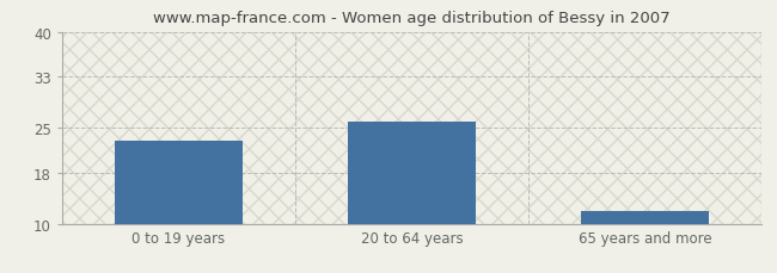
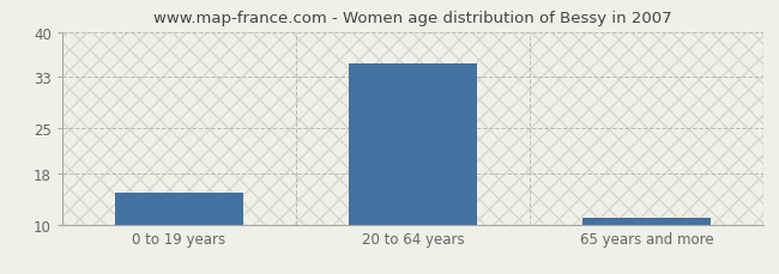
0 to 19 years: 23 -> 15
20 to 64 years: 26 -> 35
65 years and more: 12 -> 11
